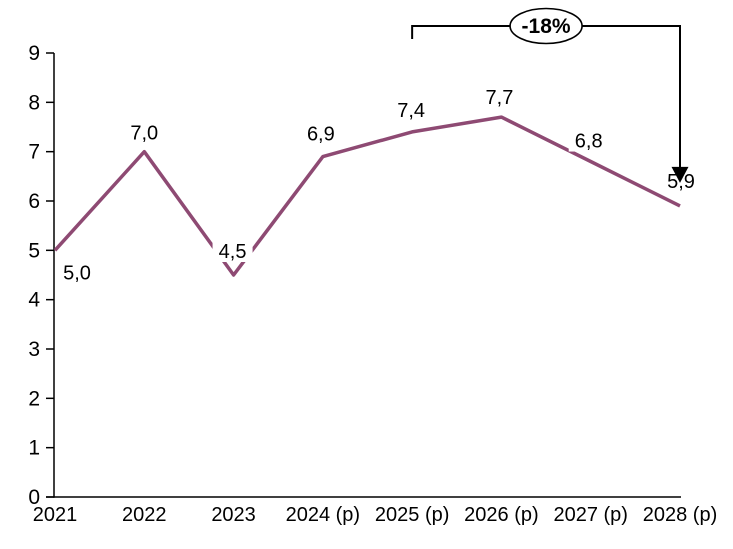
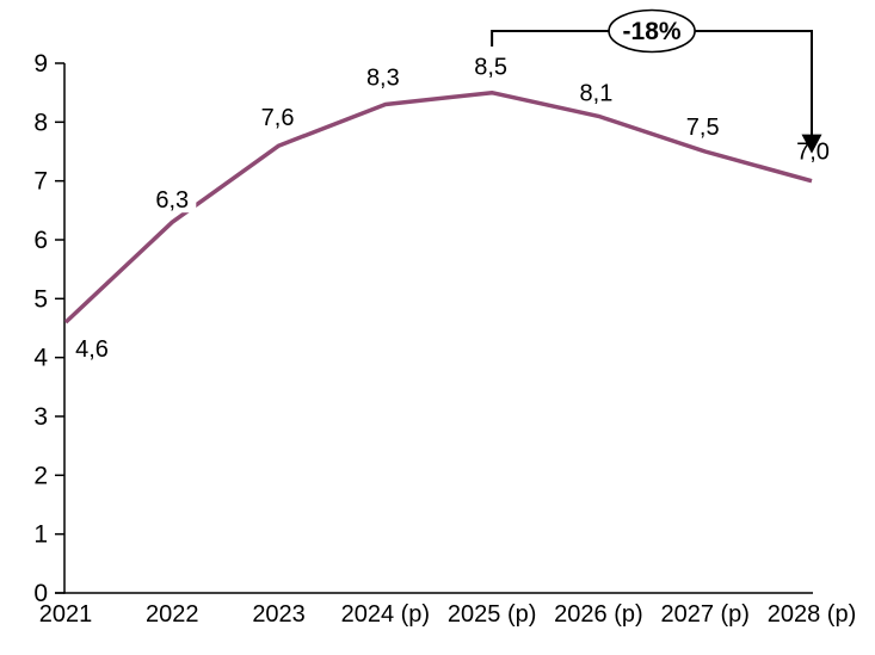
2021: 5,0 -> 4,6
2022: 7,0 -> 6,3
2023: 4,5 -> 7,6
2024 (p): 6,9 -> 8,3
2025 (p): 7,4 -> 8,5
2026 (p): 7,7 -> 8,1
2027 (p): 6,8 -> 7,5
2028 (p): 5,9 -> 7,0
